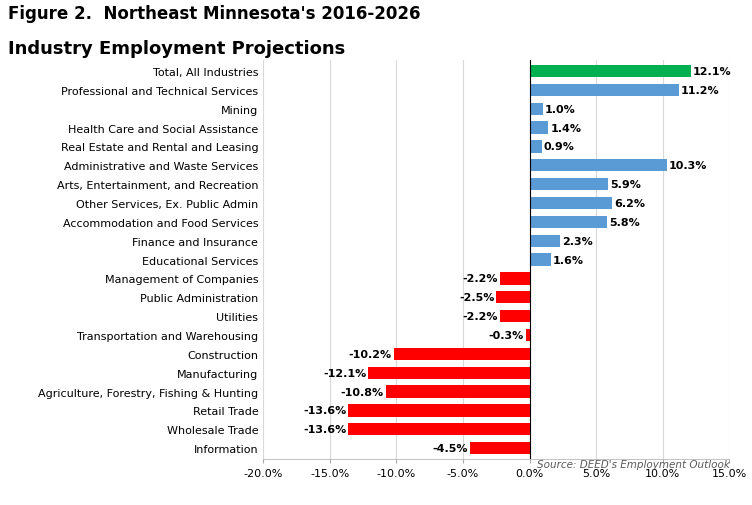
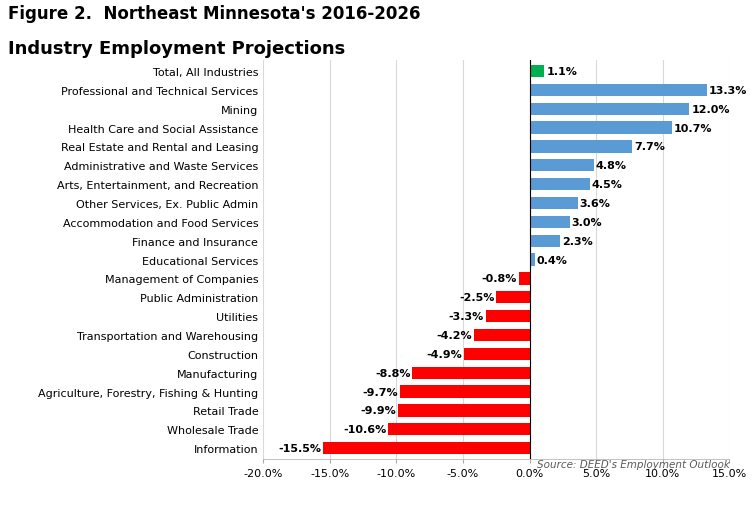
Total, All Industries: 12.1% -> 1.1%
Professional and Technical Services: 11.2% -> 13.3%
Mining: 1.0% -> 12.0%
Health Care and Social Assistance: 1.4% -> 10.7%
Real Estate and Rental and Leasing: 0.9% -> 7.7%
Administrative and Waste Services: 10.3% -> 4.8%
Arts, Entertainment, and Recreation: 5.9% -> 4.5%
Other Services, Ex. Public Admin: 6.2% -> 3.6%
Accommodation and Food Services: 5.8% -> 3.0%
Educational Services: 1.6% -> 0.4%
Management of Companies: -2.2% -> -0.8%
Utilities: -2.2% -> -3.3%
Transportation and Warehousing: -0.3% -> -4.2%
Construction: -10.2% -> -4.9%
Manufacturing: -12.1% -> -8.8%
Agriculture, Forestry, Fishing & Hunting: -10.8% -> -9.7%
Retail Trade: -13.6% -> -9.9%
Wholesale Trade: -13.6% -> -10.6%
Information: -4.5% -> -15.5%
